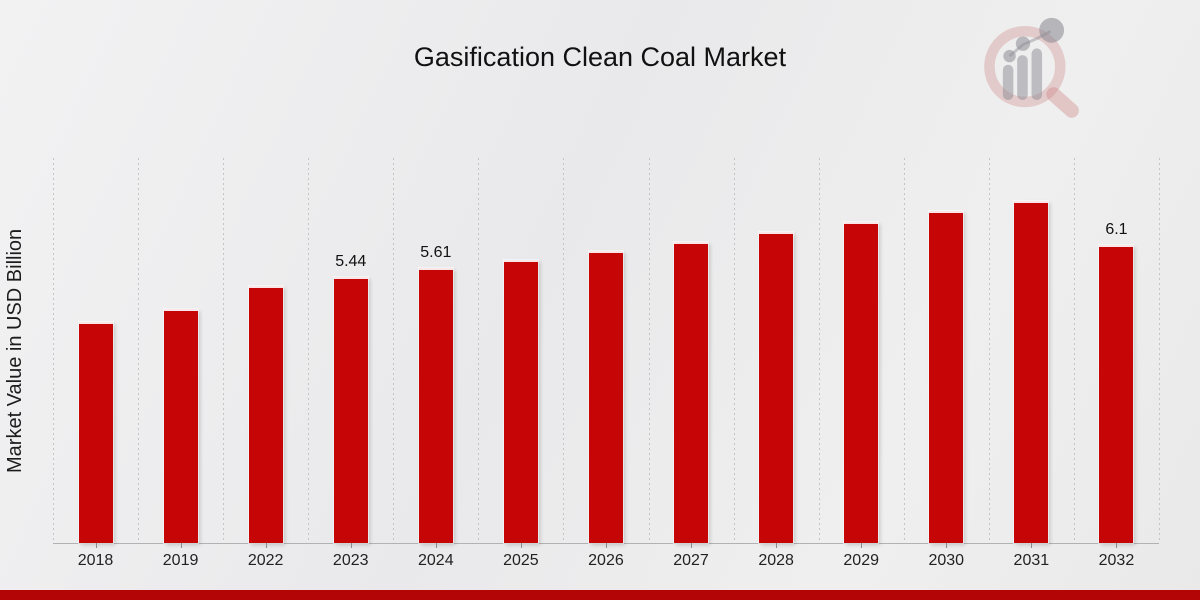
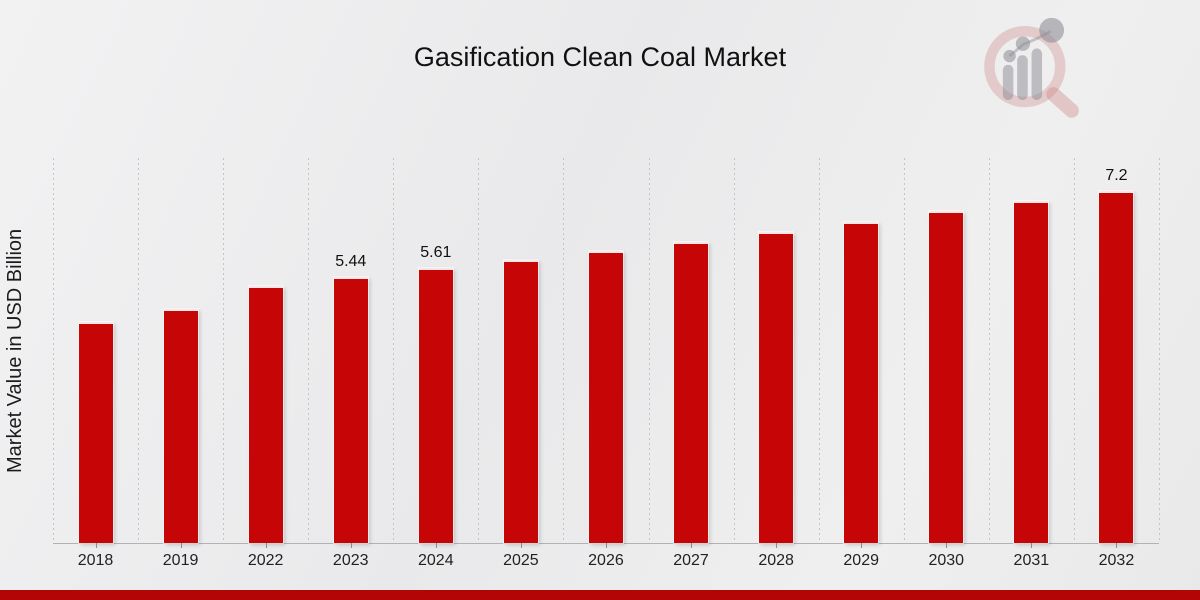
2032: 6.1 -> 7.2
